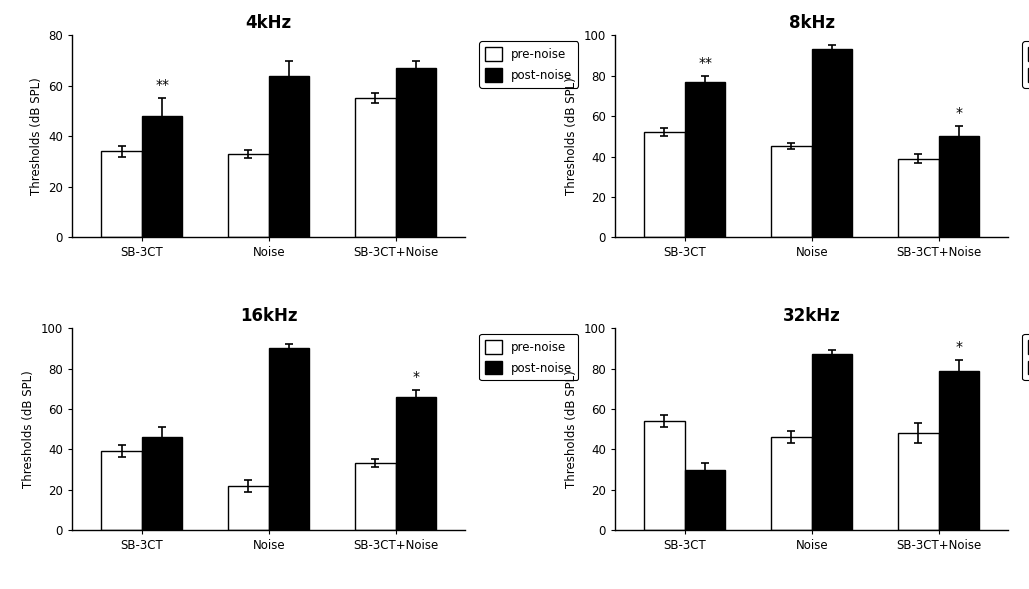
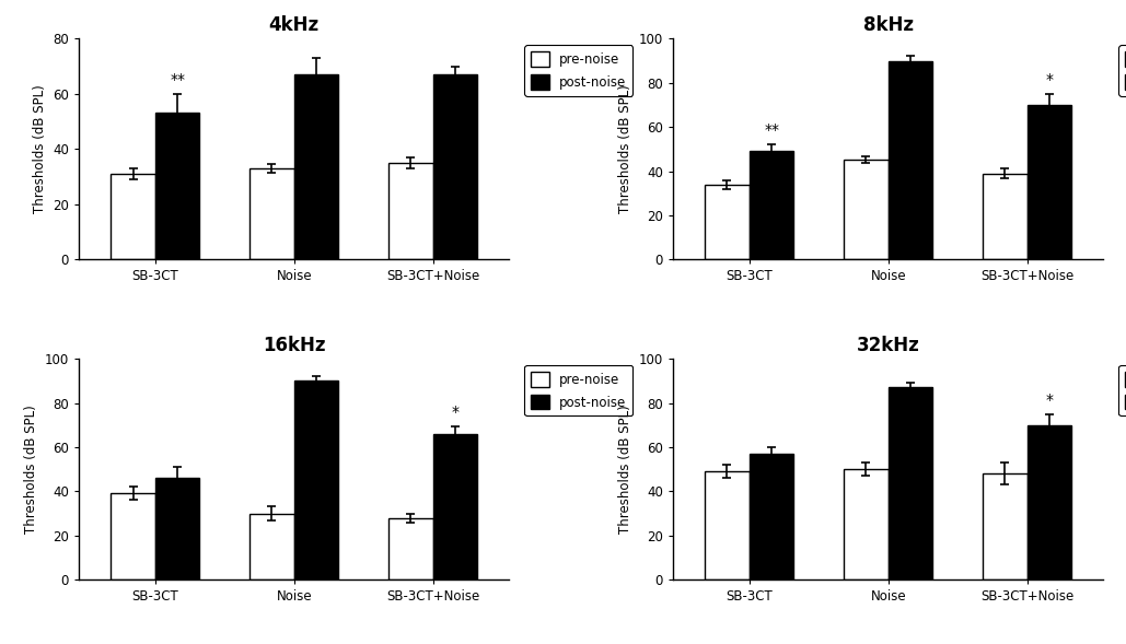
4kHz/pre-noise/SB-3CT: 34 -> 31
4kHz/post-noise/SB-3CT: 48 -> 53
4kHz/post-noise/Noise: 64 -> 67
4kHz/pre-noise/SB-3CT+Noise: 55 -> 35
8kHz/pre-noise/SB-3CT: 52 -> 34
8kHz/post-noise/SB-3CT: 77 -> 49
8kHz/post-noise/Noise: 93 -> 90
8kHz/post-noise/SB-3CT+Noise: 50 -> 70
16kHz/pre-noise/Noise: 22 -> 30
16kHz/pre-noise/SB-3CT+Noise: 33 -> 28
32kHz/pre-noise/SB-3CT: 54 -> 49
32kHz/post-noise/SB-3CT: 30 -> 57
32kHz/pre-noise/Noise: 46 -> 50
32kHz/post-noise/SB-3CT+Noise: 79 -> 70
